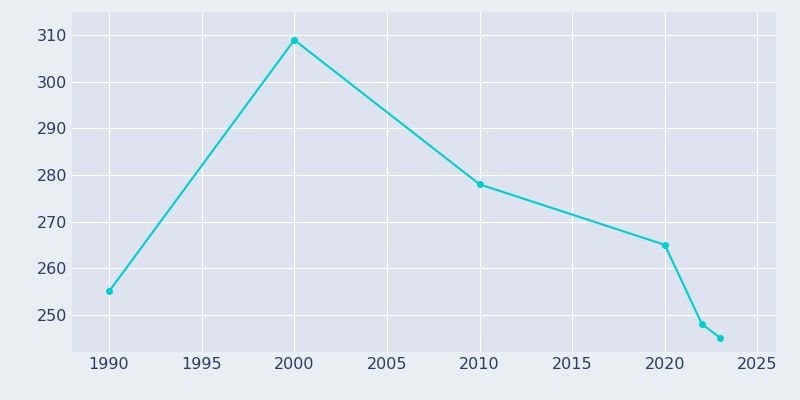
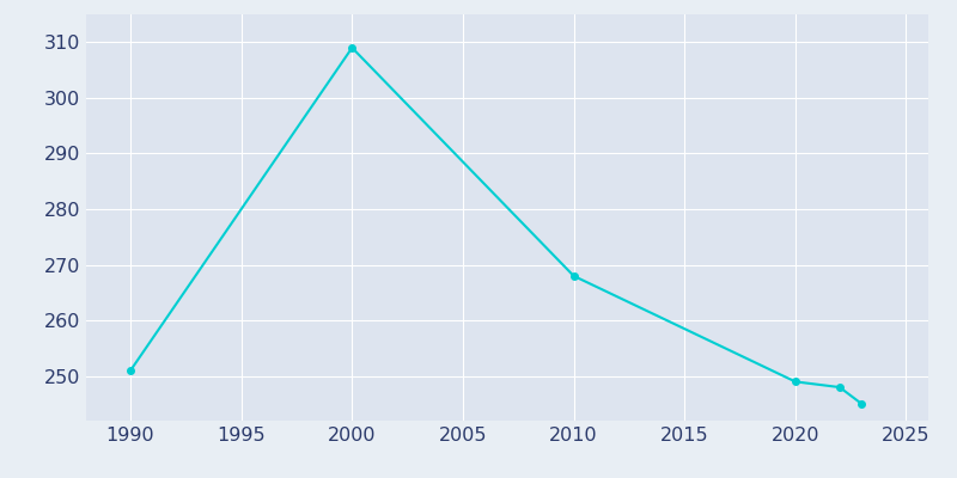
1990: 255 -> 251
2010: 278 -> 268
2020: 265 -> 249
